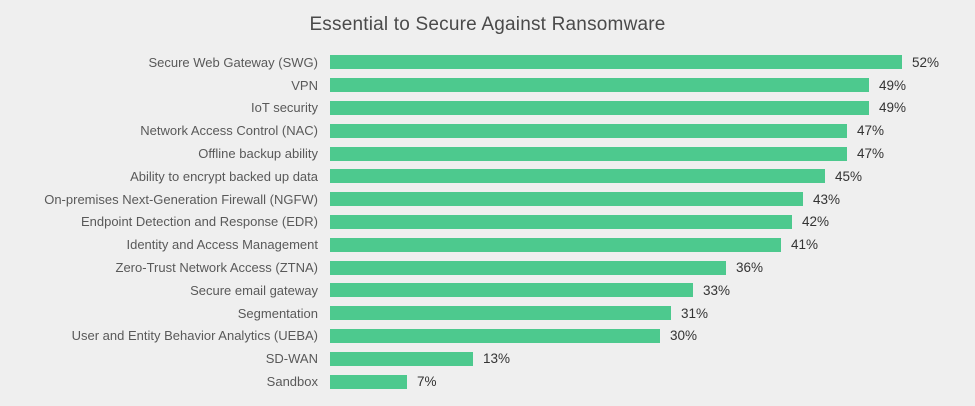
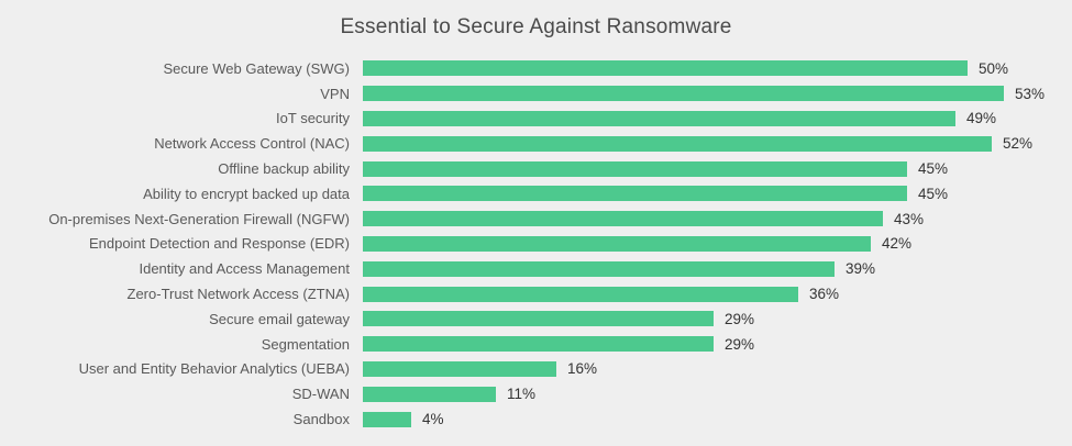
Secure Web Gateway (SWG): 52% -> 50%
VPN: 49% -> 53%
Network Access Control (NAC): 47% -> 52%
Offline backup ability: 47% -> 45%
Identity and Access Management: 41% -> 39%
Secure email gateway: 33% -> 29%
Segmentation: 31% -> 29%
User and Entity Behavior Analytics (UEBA): 30% -> 16%
SD-WAN: 13% -> 11%
Sandbox: 7% -> 4%
